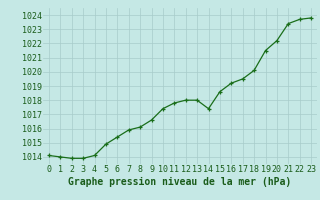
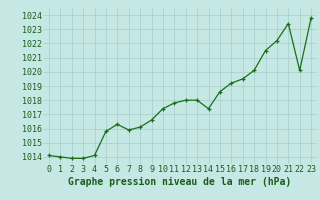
5: 1014.9 -> 1015.8
6: 1015.4 -> 1016.3
22: 1023.7 -> 1020.1
